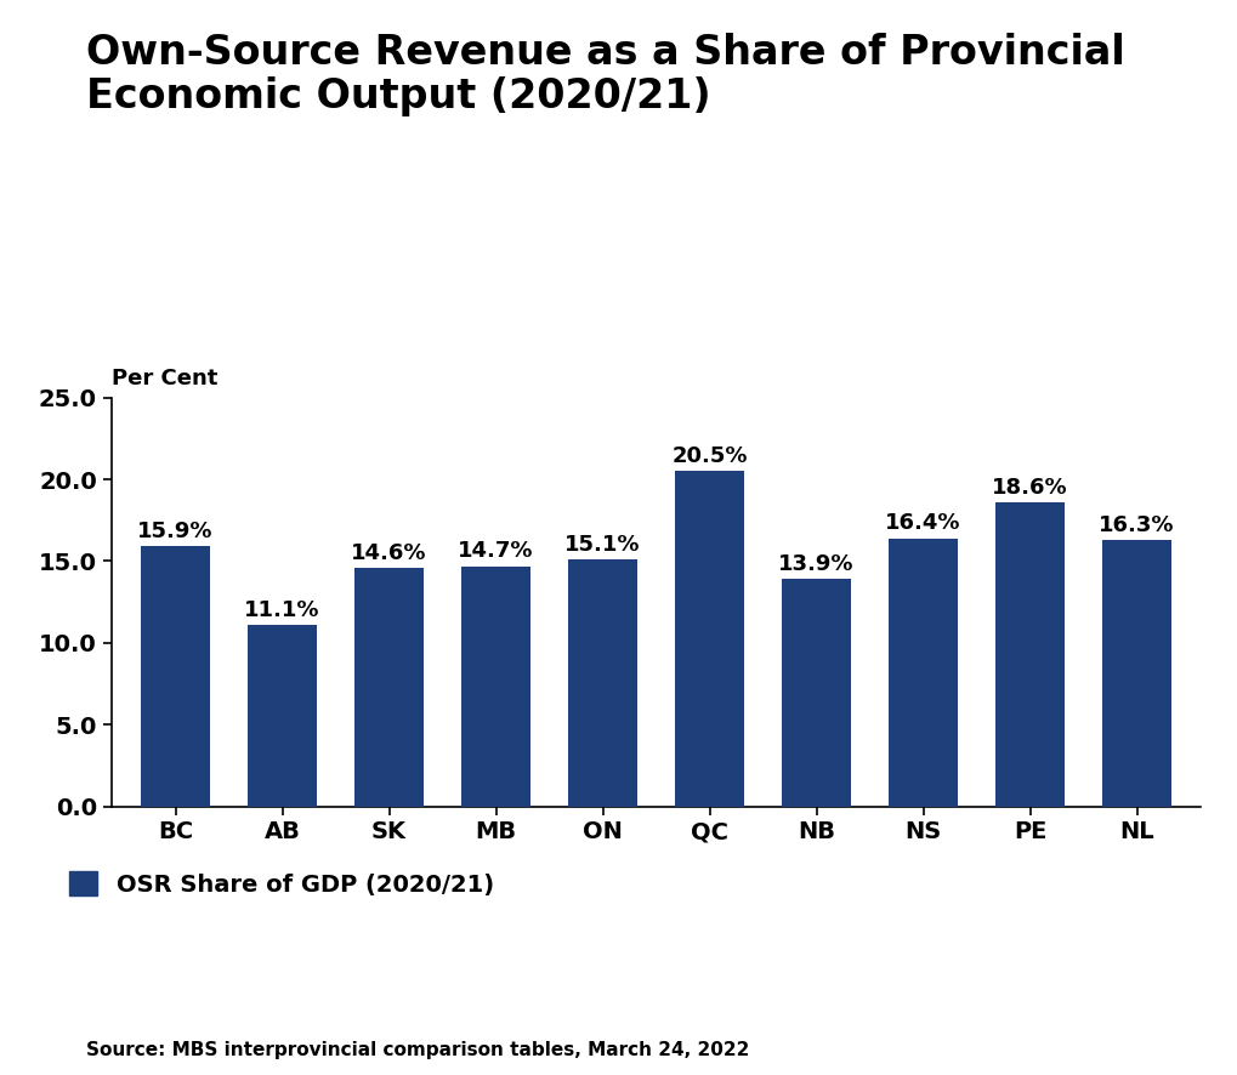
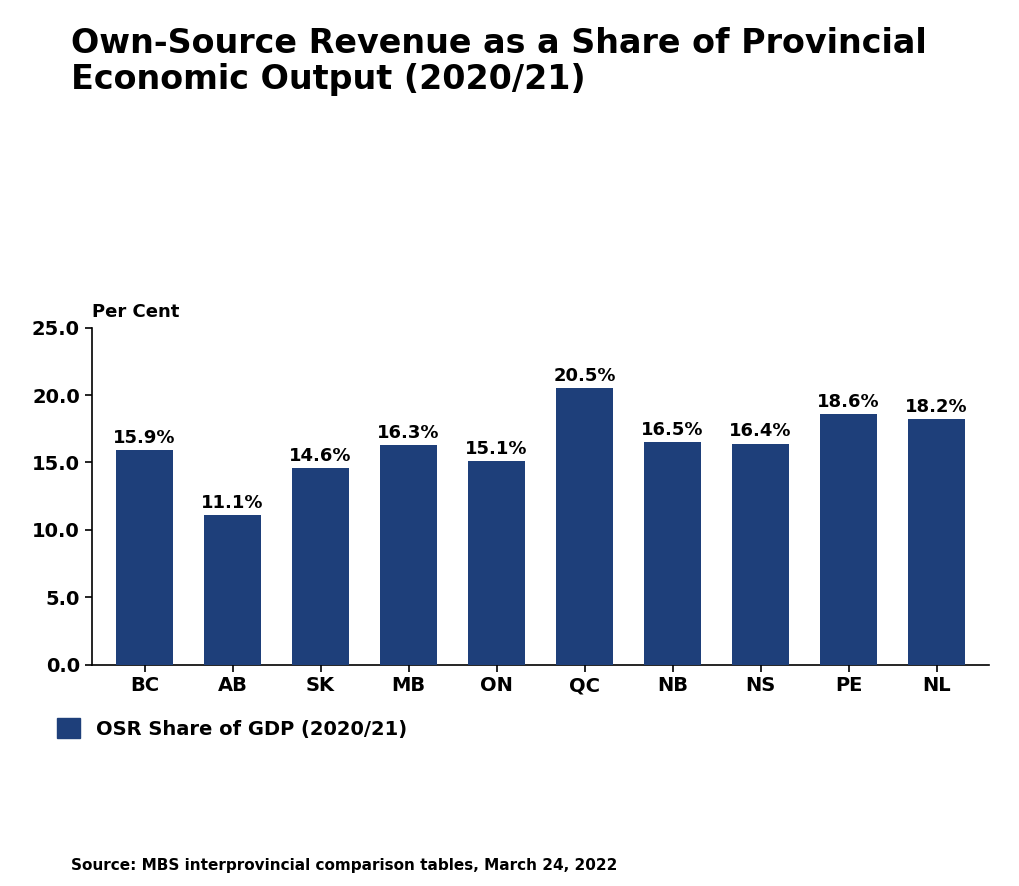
MB: 14.7% -> 16.3%
NB: 13.9% -> 16.5%
NL: 16.3% -> 18.2%
